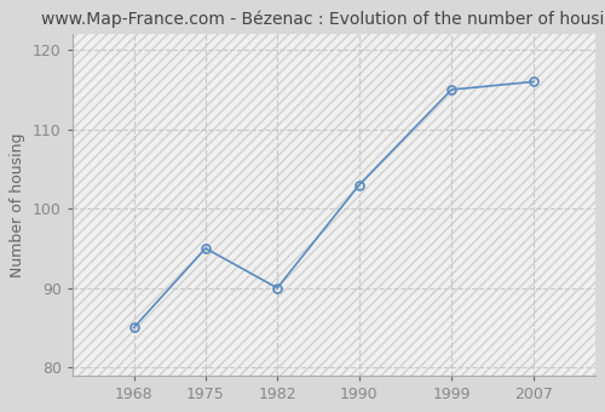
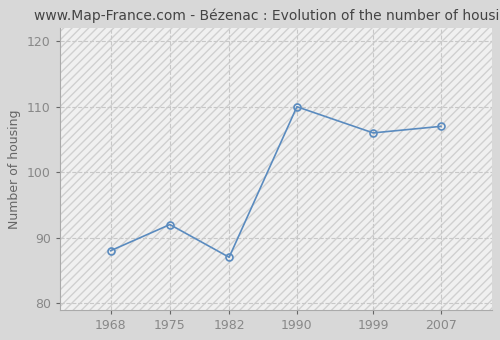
1968: 85 -> 88
1975: 95 -> 92
1982: 90 -> 87
1990: 103 -> 110
1999: 115 -> 106
2007: 116 -> 107
